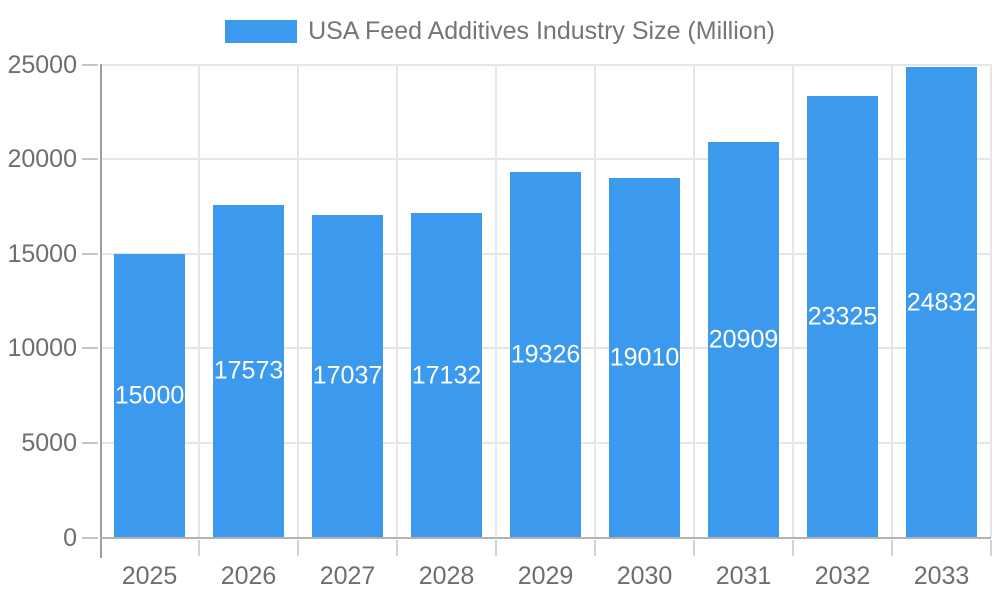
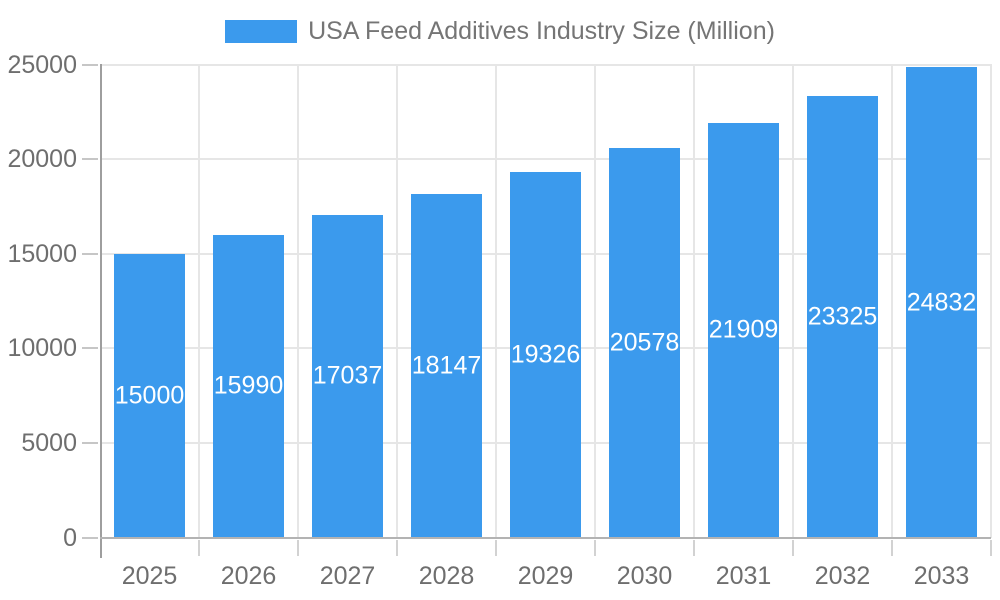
2026: 17573 -> 15990
2028: 17132 -> 18147
2030: 19010 -> 20578
2031: 20909 -> 21909
